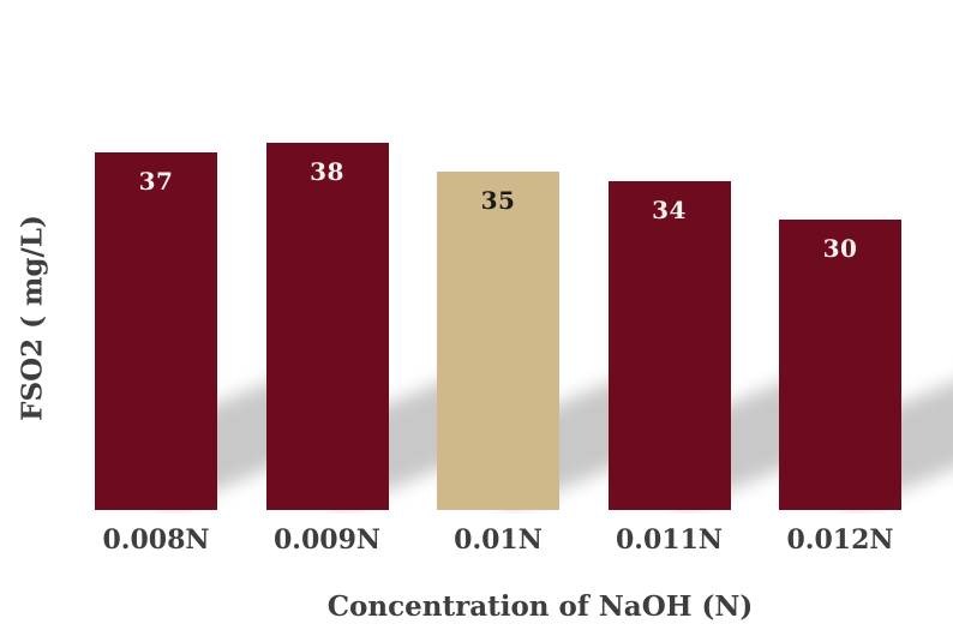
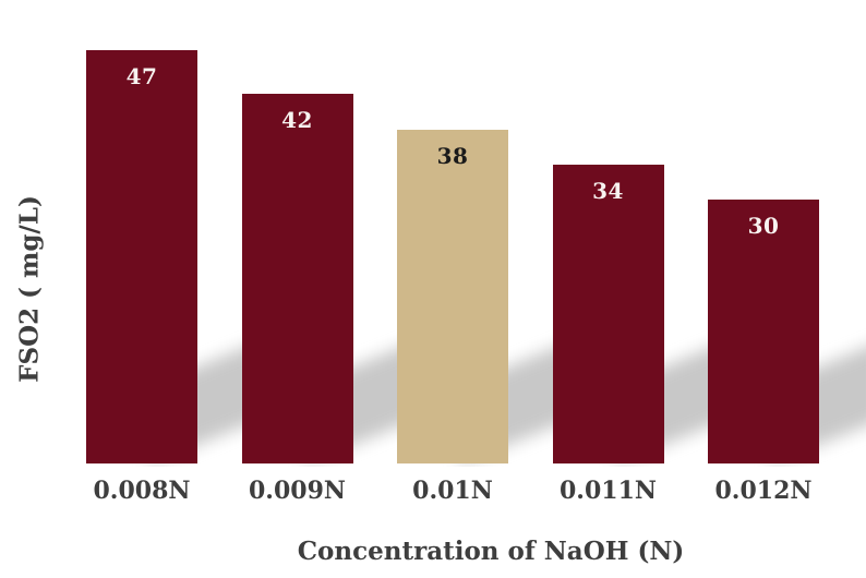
0.008N: 37 -> 47
0.009N: 38 -> 42
0.01N: 35 -> 38
